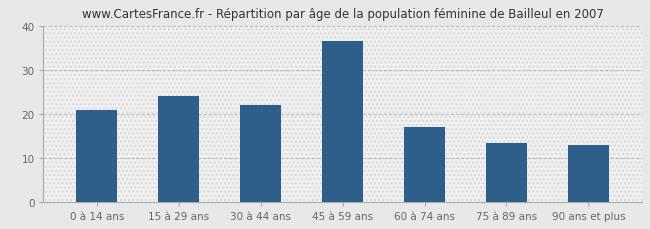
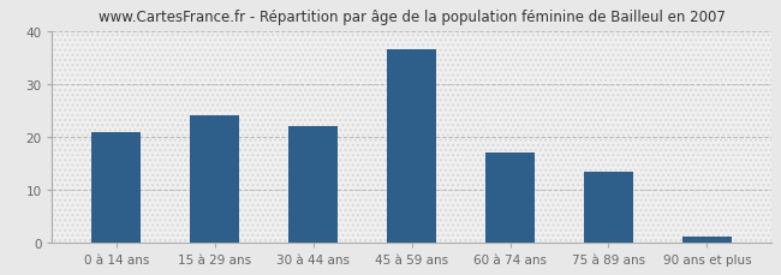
90 ans et plus: 13.0 -> 1.2
